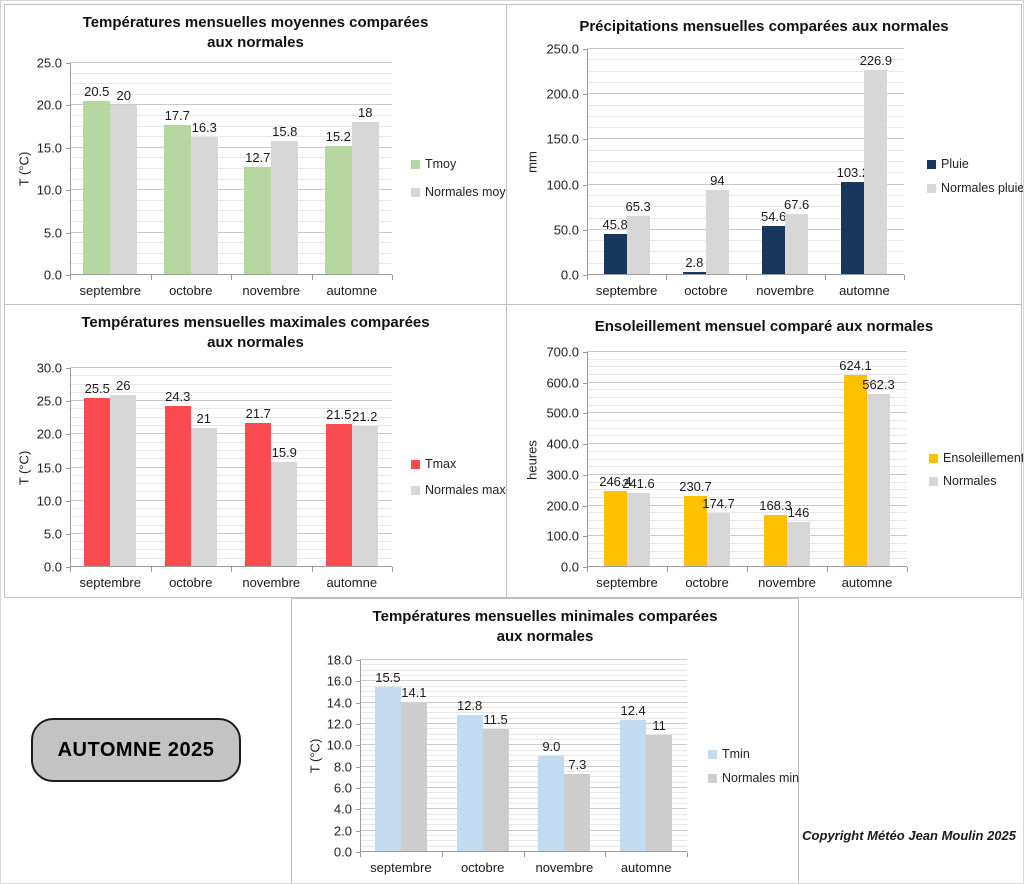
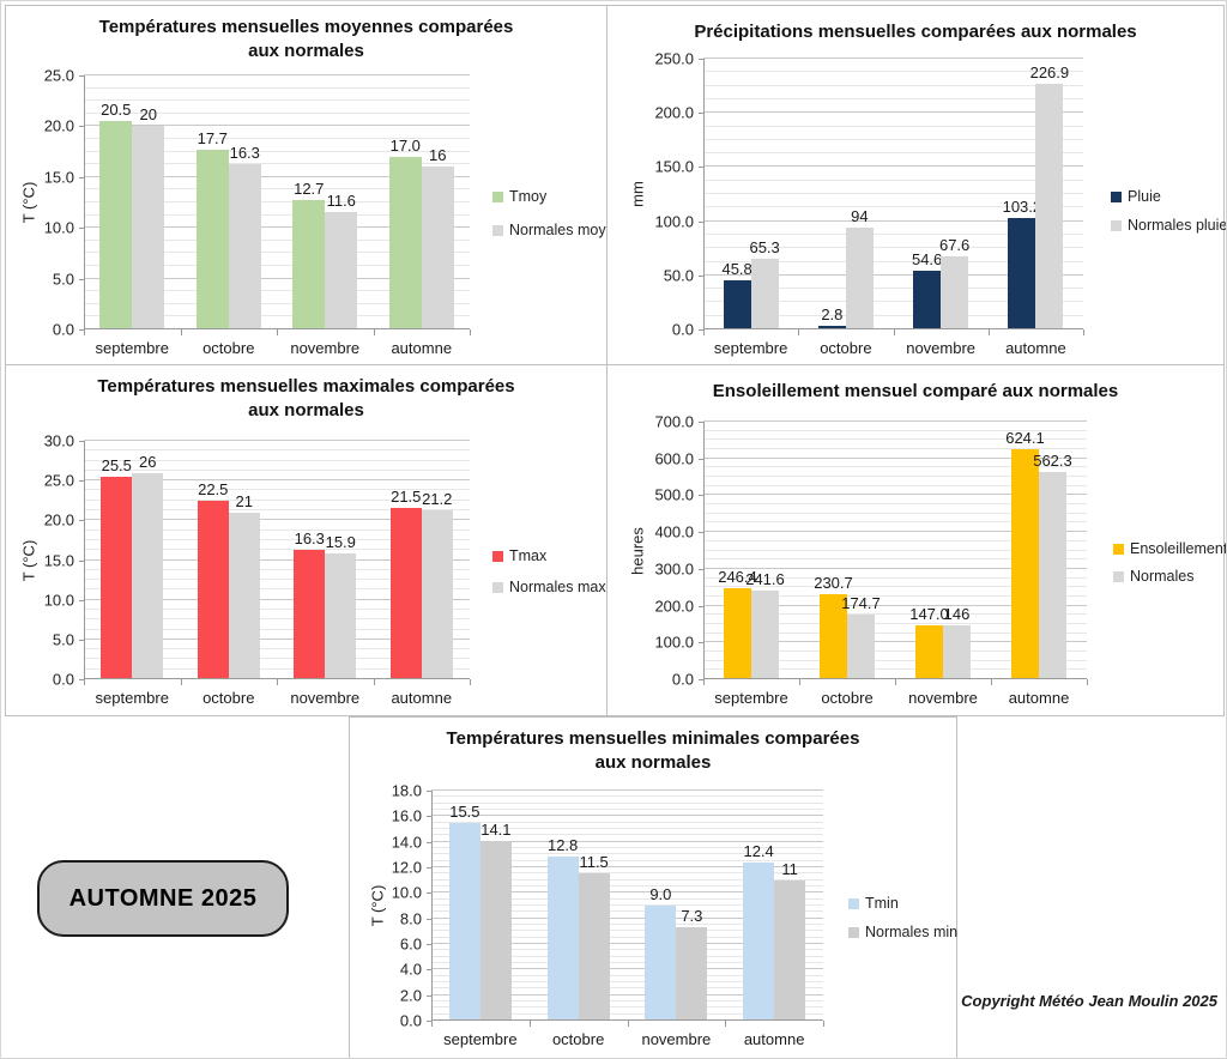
Températures mensuelles moyennes comparées aux normales/Normales moy/novembre: 15.8 -> 11.6
Températures mensuelles moyennes comparées aux normales/Tmoy/automne: 15.2 -> 17.0
Températures mensuelles moyennes comparées aux normales/Normales moy/automne: 18 -> 16
Températures mensuelles maximales comparées aux normales/Tmax/octobre: 24.3 -> 22.5
Températures mensuelles maximales comparées aux normales/Tmax/novembre: 21.7 -> 16.3
Ensoleillement mensuel comparé aux normales/Ensoleillement/novembre: 168.3 -> 147.0
